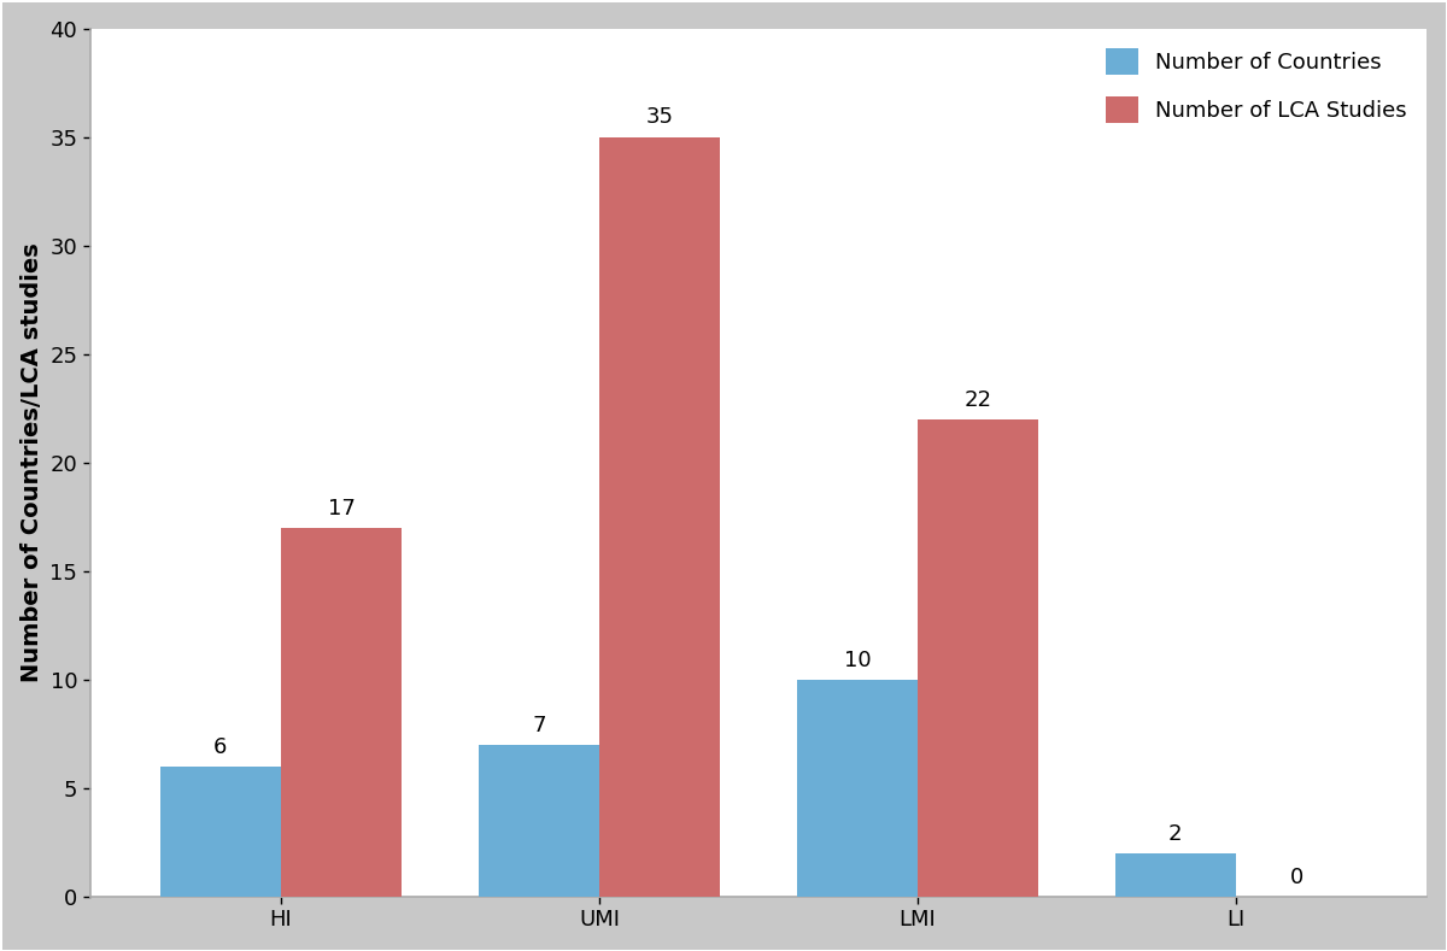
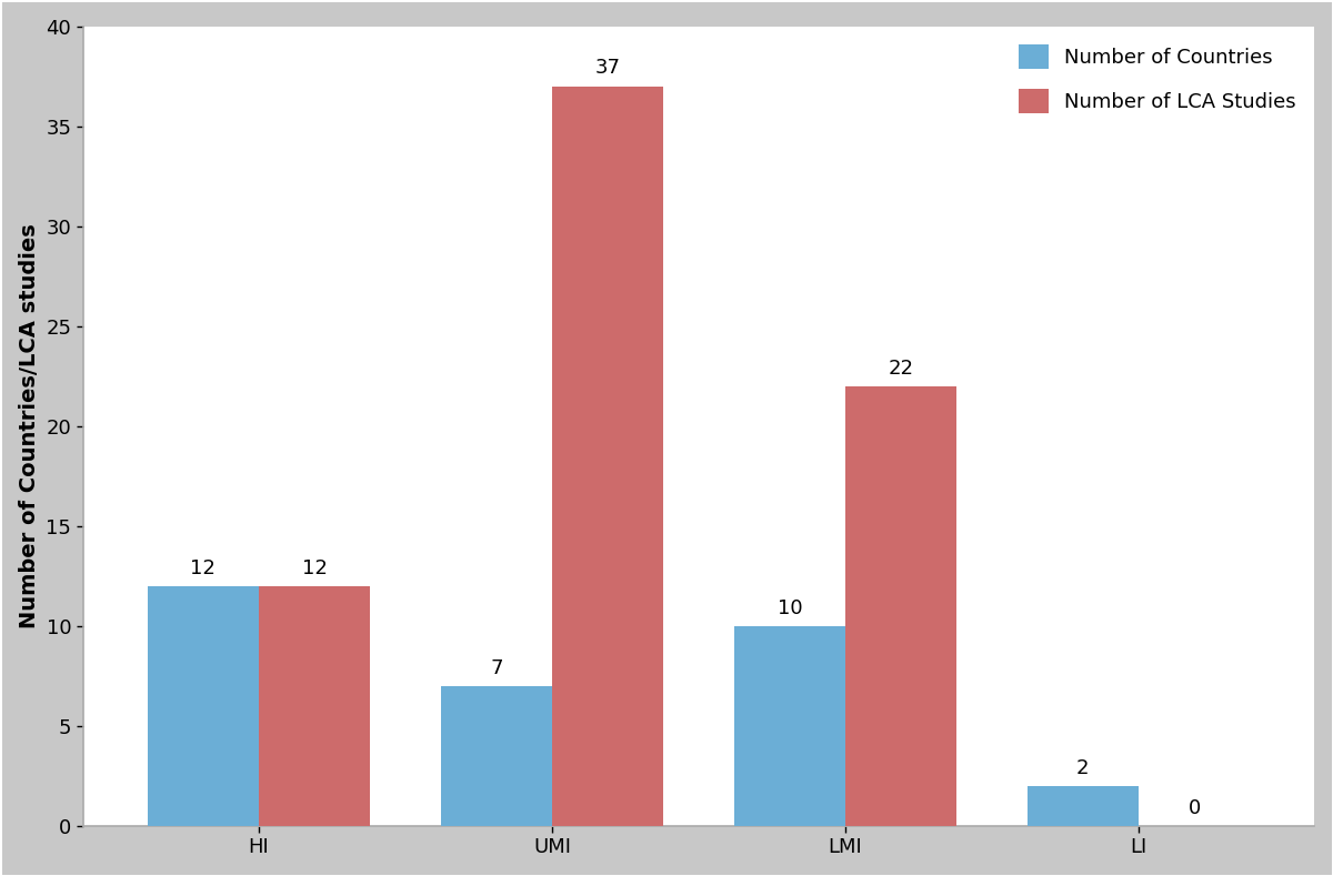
Number of Countries/HI: 6 -> 12
Number of LCA Studies/HI: 17 -> 12
Number of LCA Studies/UMI: 35 -> 37
